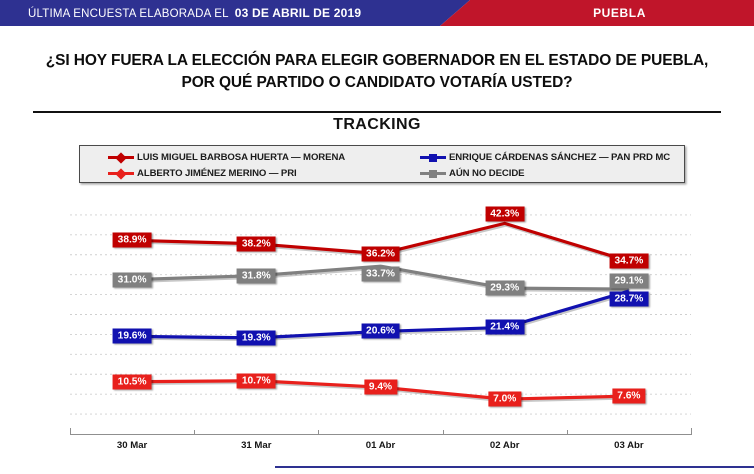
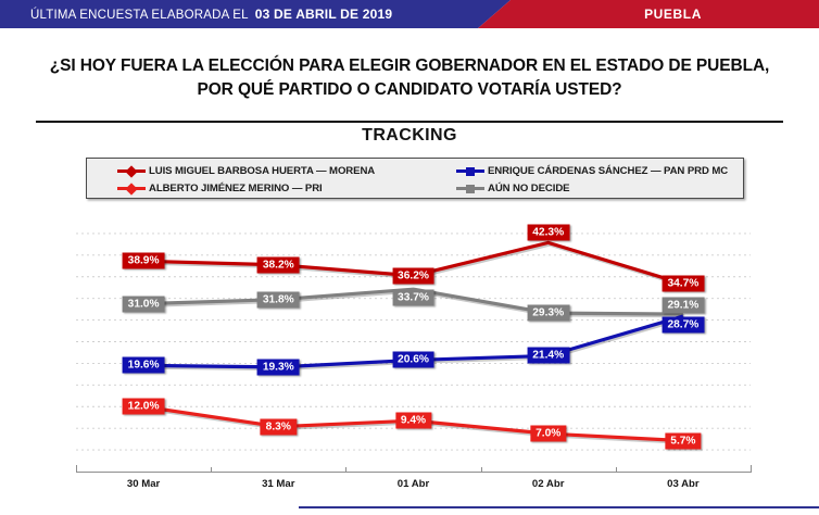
ALBERTO JIMÉNEZ MERINO — PRI/30 Mar: 10.5% -> 12.0%
ALBERTO JIMÉNEZ MERINO — PRI/31 Mar: 10.7% -> 8.3%
ALBERTO JIMÉNEZ MERINO — PRI/03 Abr: 7.6% -> 5.7%
